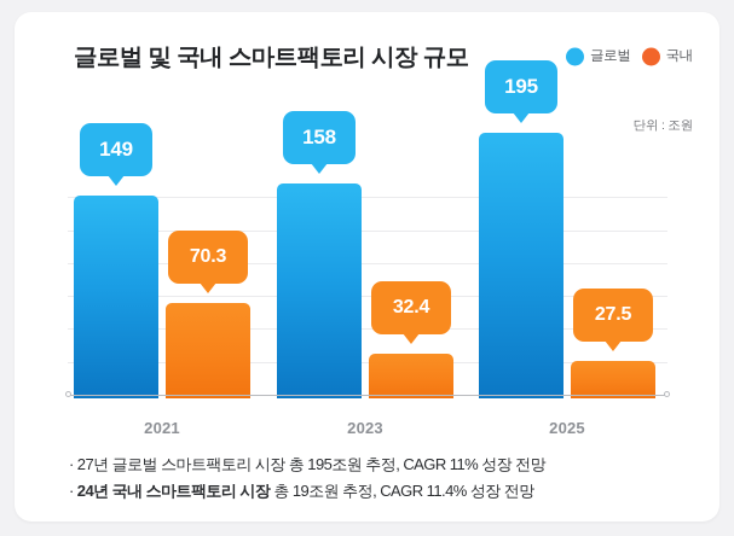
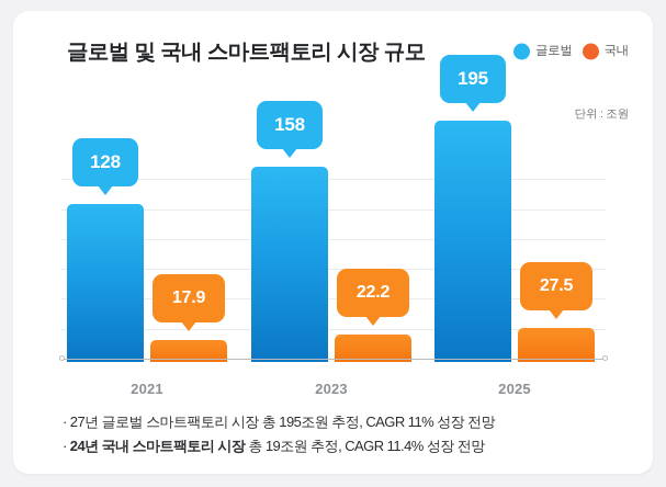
글로벌/2021: 149 -> 128
국내/2021: 70.3 -> 17.9
국내/2023: 32.4 -> 22.2
